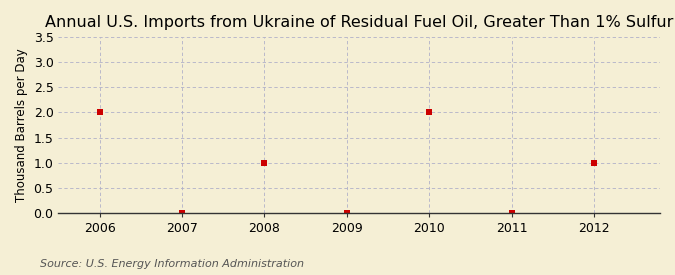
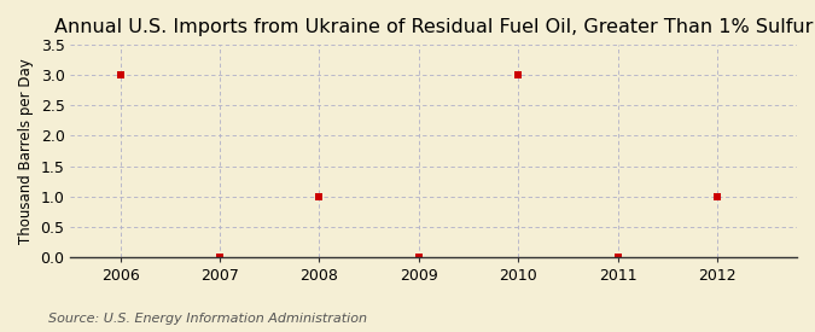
2006: 2 -> 3
2010: 2 -> 3
